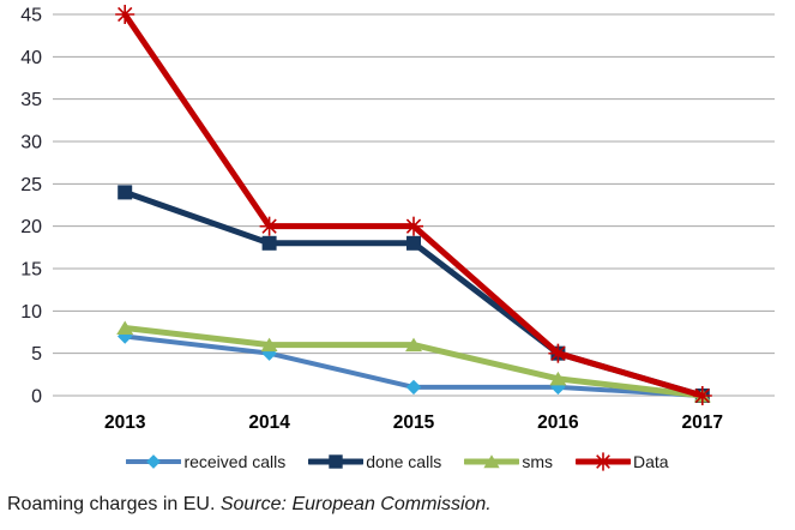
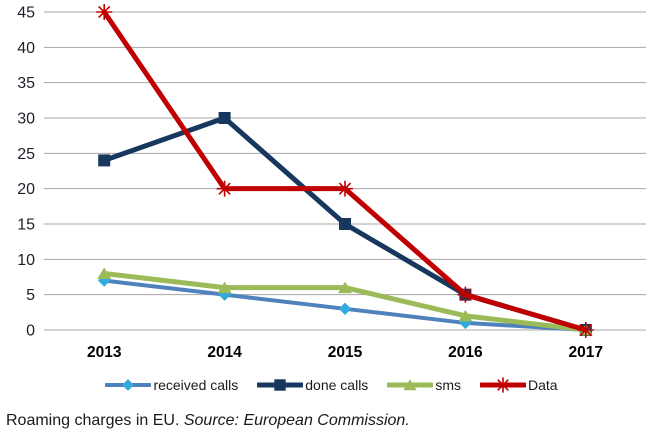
done calls/2014: 18 -> 30
received calls/2015: 1 -> 3
done calls/2015: 18 -> 15
